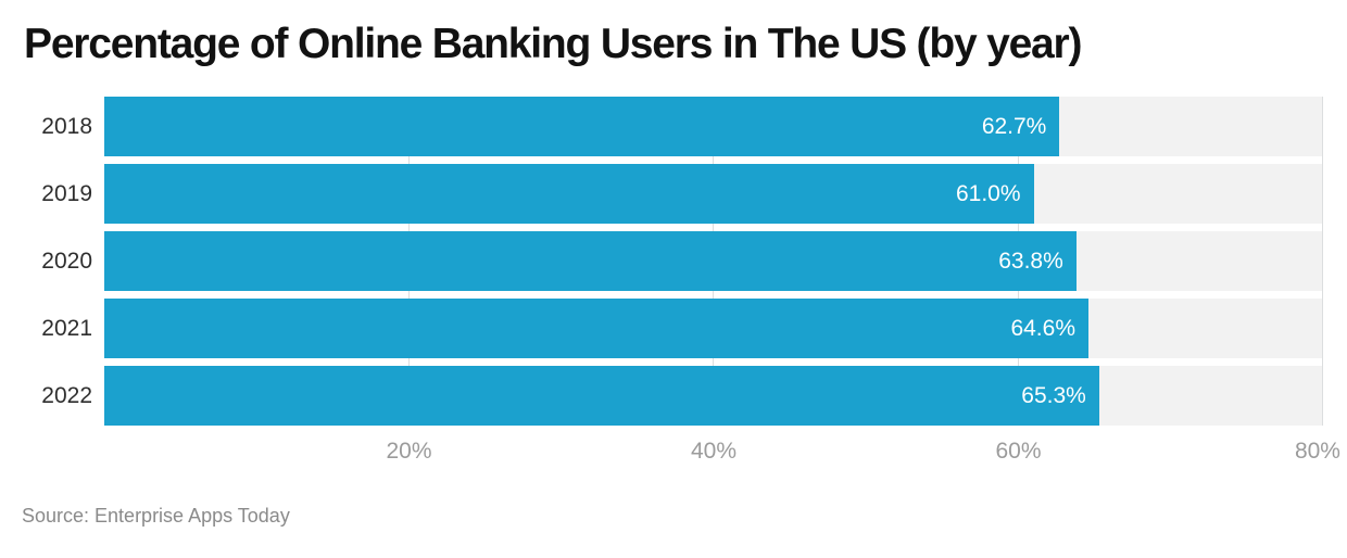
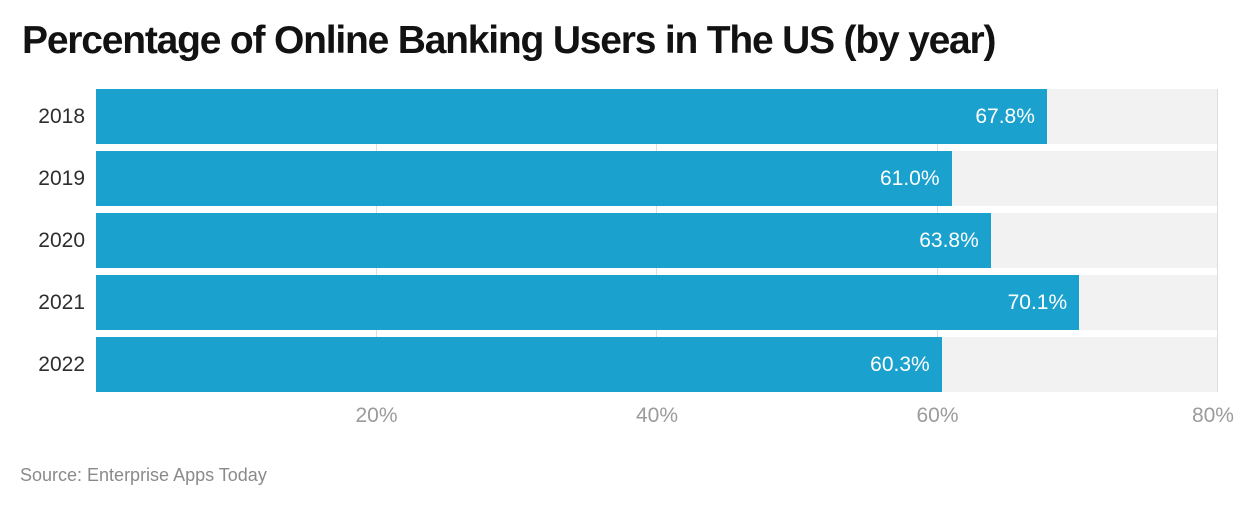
2018: 62.7% -> 67.8%
2021: 64.6% -> 70.1%
2022: 65.3% -> 60.3%
